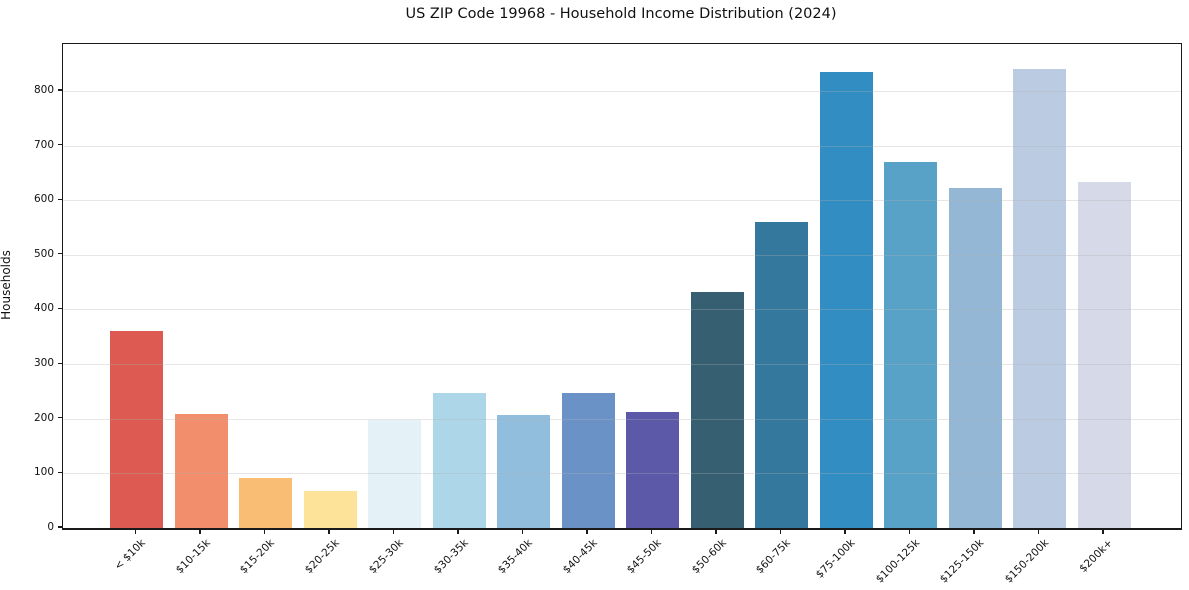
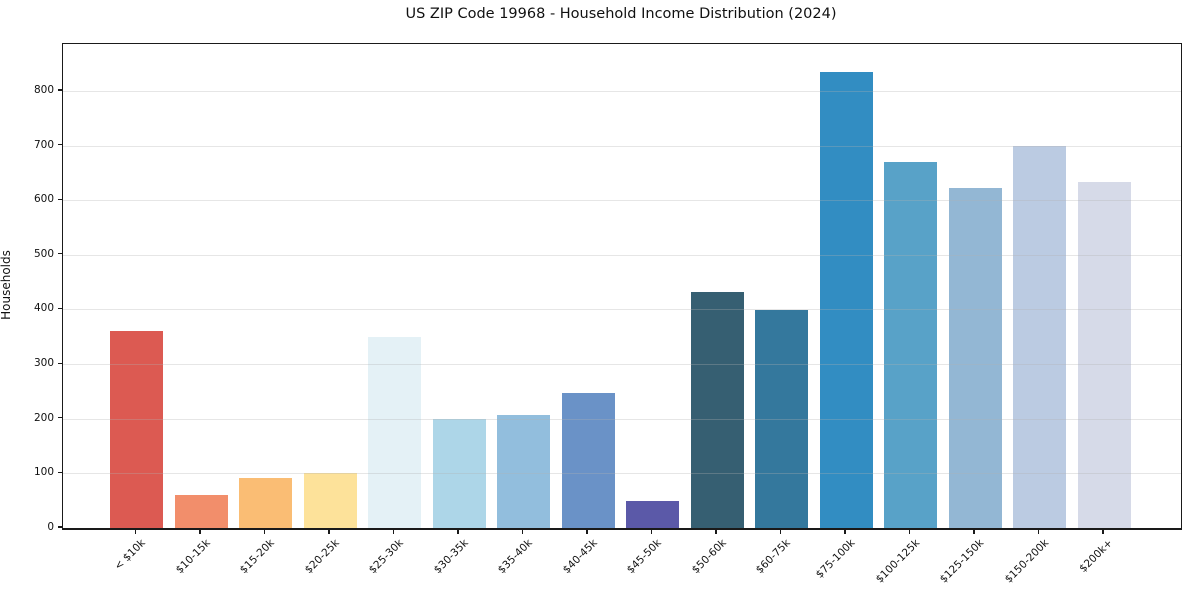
$10-15k: 210 -> 60
$20-25k: 70 -> 100
$25-30k: 200 -> 350
$30-35k: 250 -> 200
$45-50k: 210 -> 50
$60-75k: 560 -> 400
$150-200k: 840 -> 700
